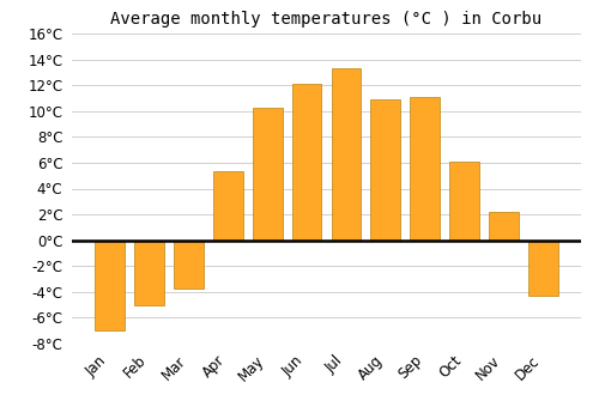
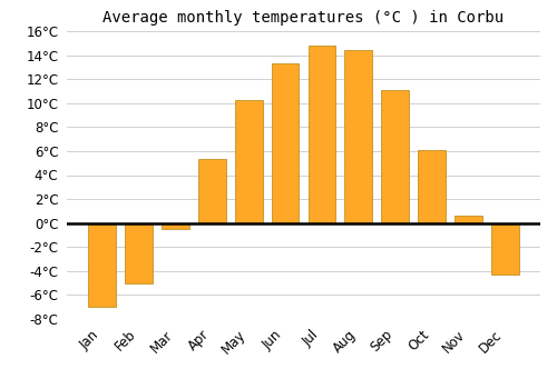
Mar: -3.7°C -> -0.5°C
Jun: 12.1°C -> 13.3°C
Jul: 13.3°C -> 14.8°C
Aug: 10.9°C -> 14.4°C
Nov: 2.2°C -> 0.6°C
